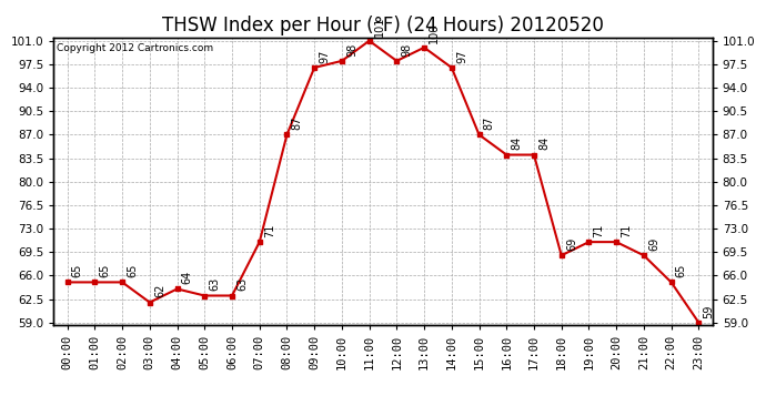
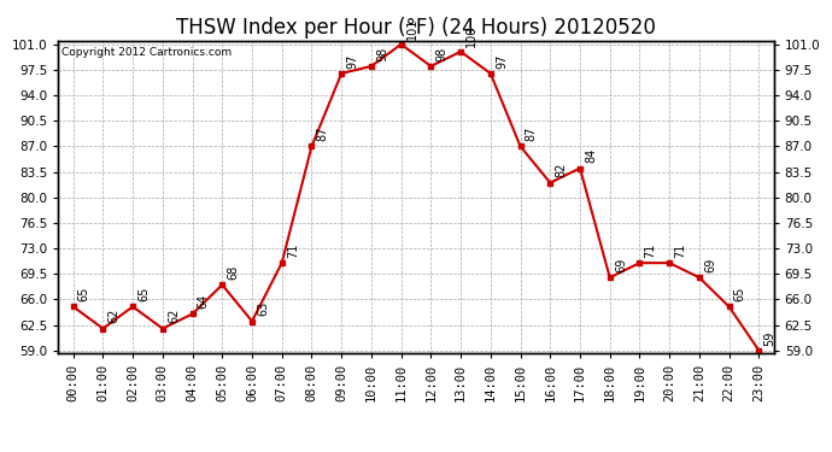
01:00: 65 -> 62
05:00: 63 -> 68
16:00: 84 -> 82
